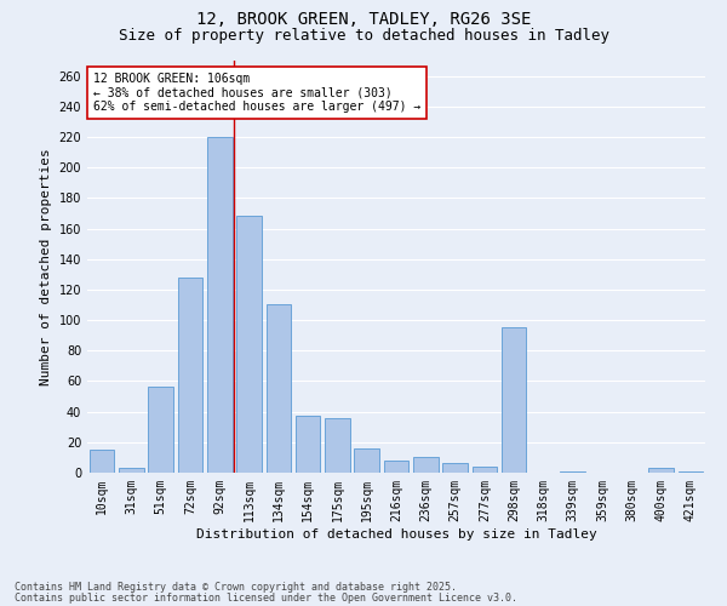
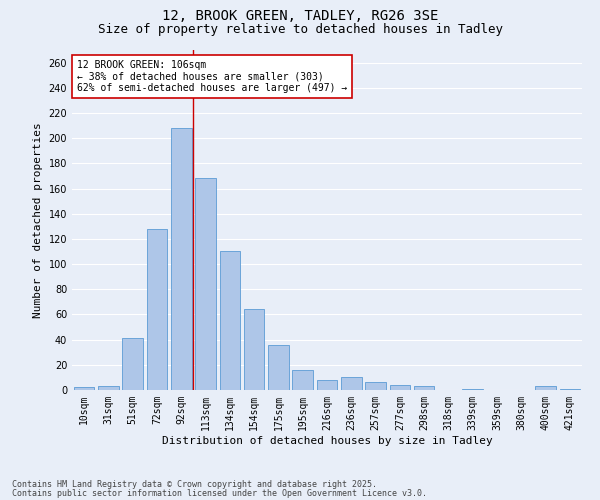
10sqm: 15 -> 2
51sqm: 56 -> 41
92sqm: 220 -> 208
154sqm: 37 -> 64
298sqm: 95 -> 3
